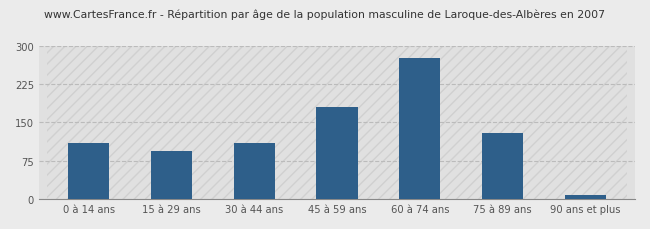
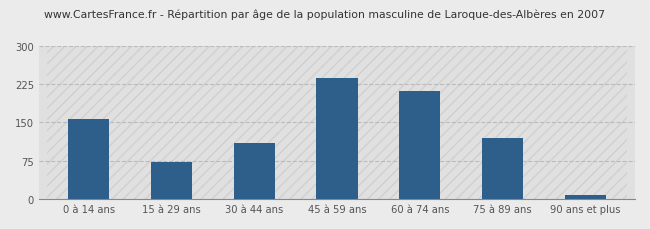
0 à 14 ans: 110 -> 156
15 à 29 ans: 95 -> 72
45 à 59 ans: 180 -> 236
60 à 74 ans: 275 -> 212
75 à 89 ans: 130 -> 120
